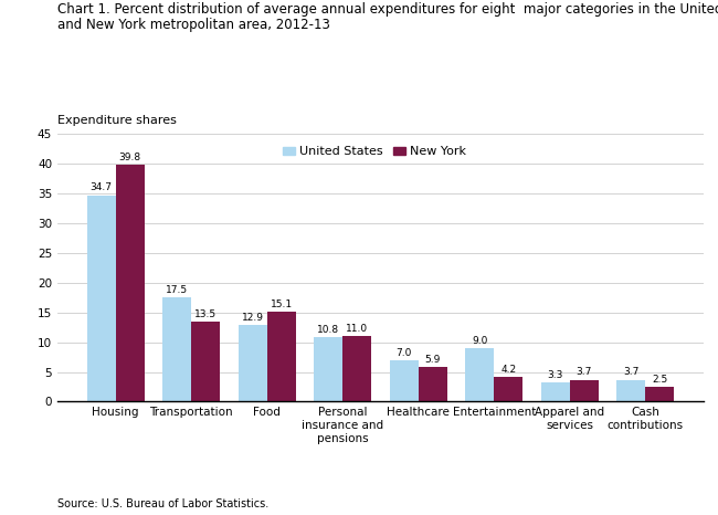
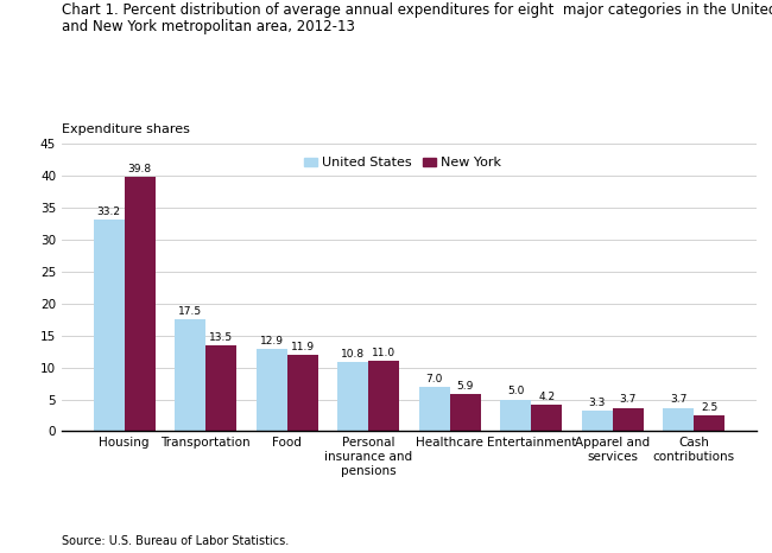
United States/Housing: 34.7 -> 33.2
New York/Food: 15.1 -> 11.9
United States/Entertainment: 9.0 -> 5.0
